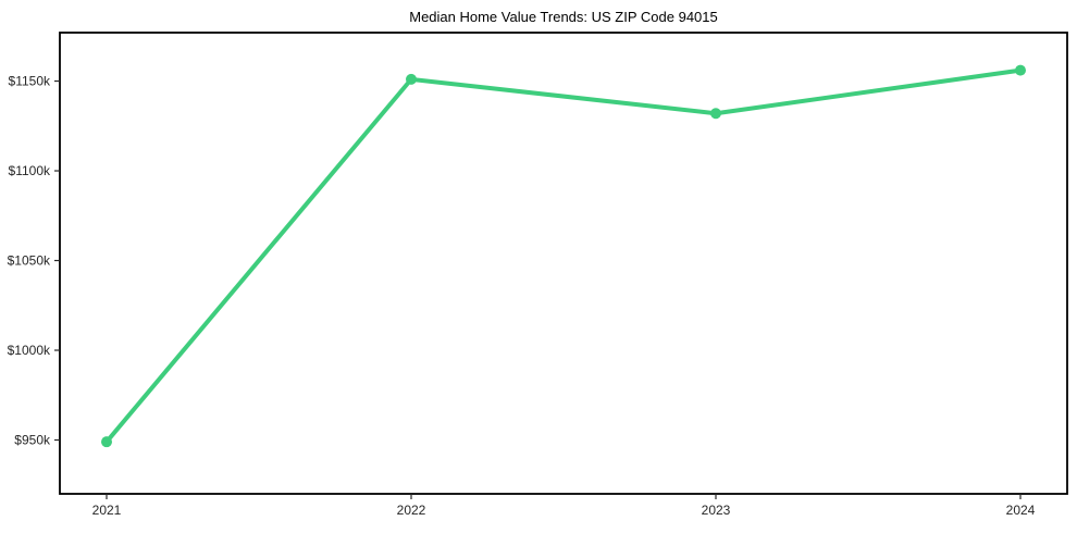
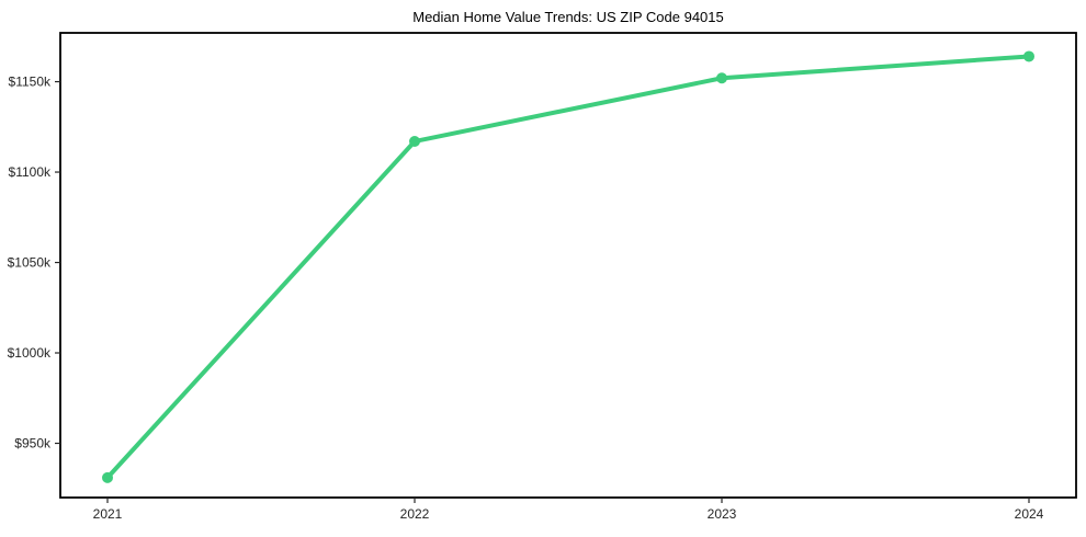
2021: $949k -> $931k
2022: $1151k -> $1117k
2023: $1132k -> $1152k
2024: $1156k -> $1164k
